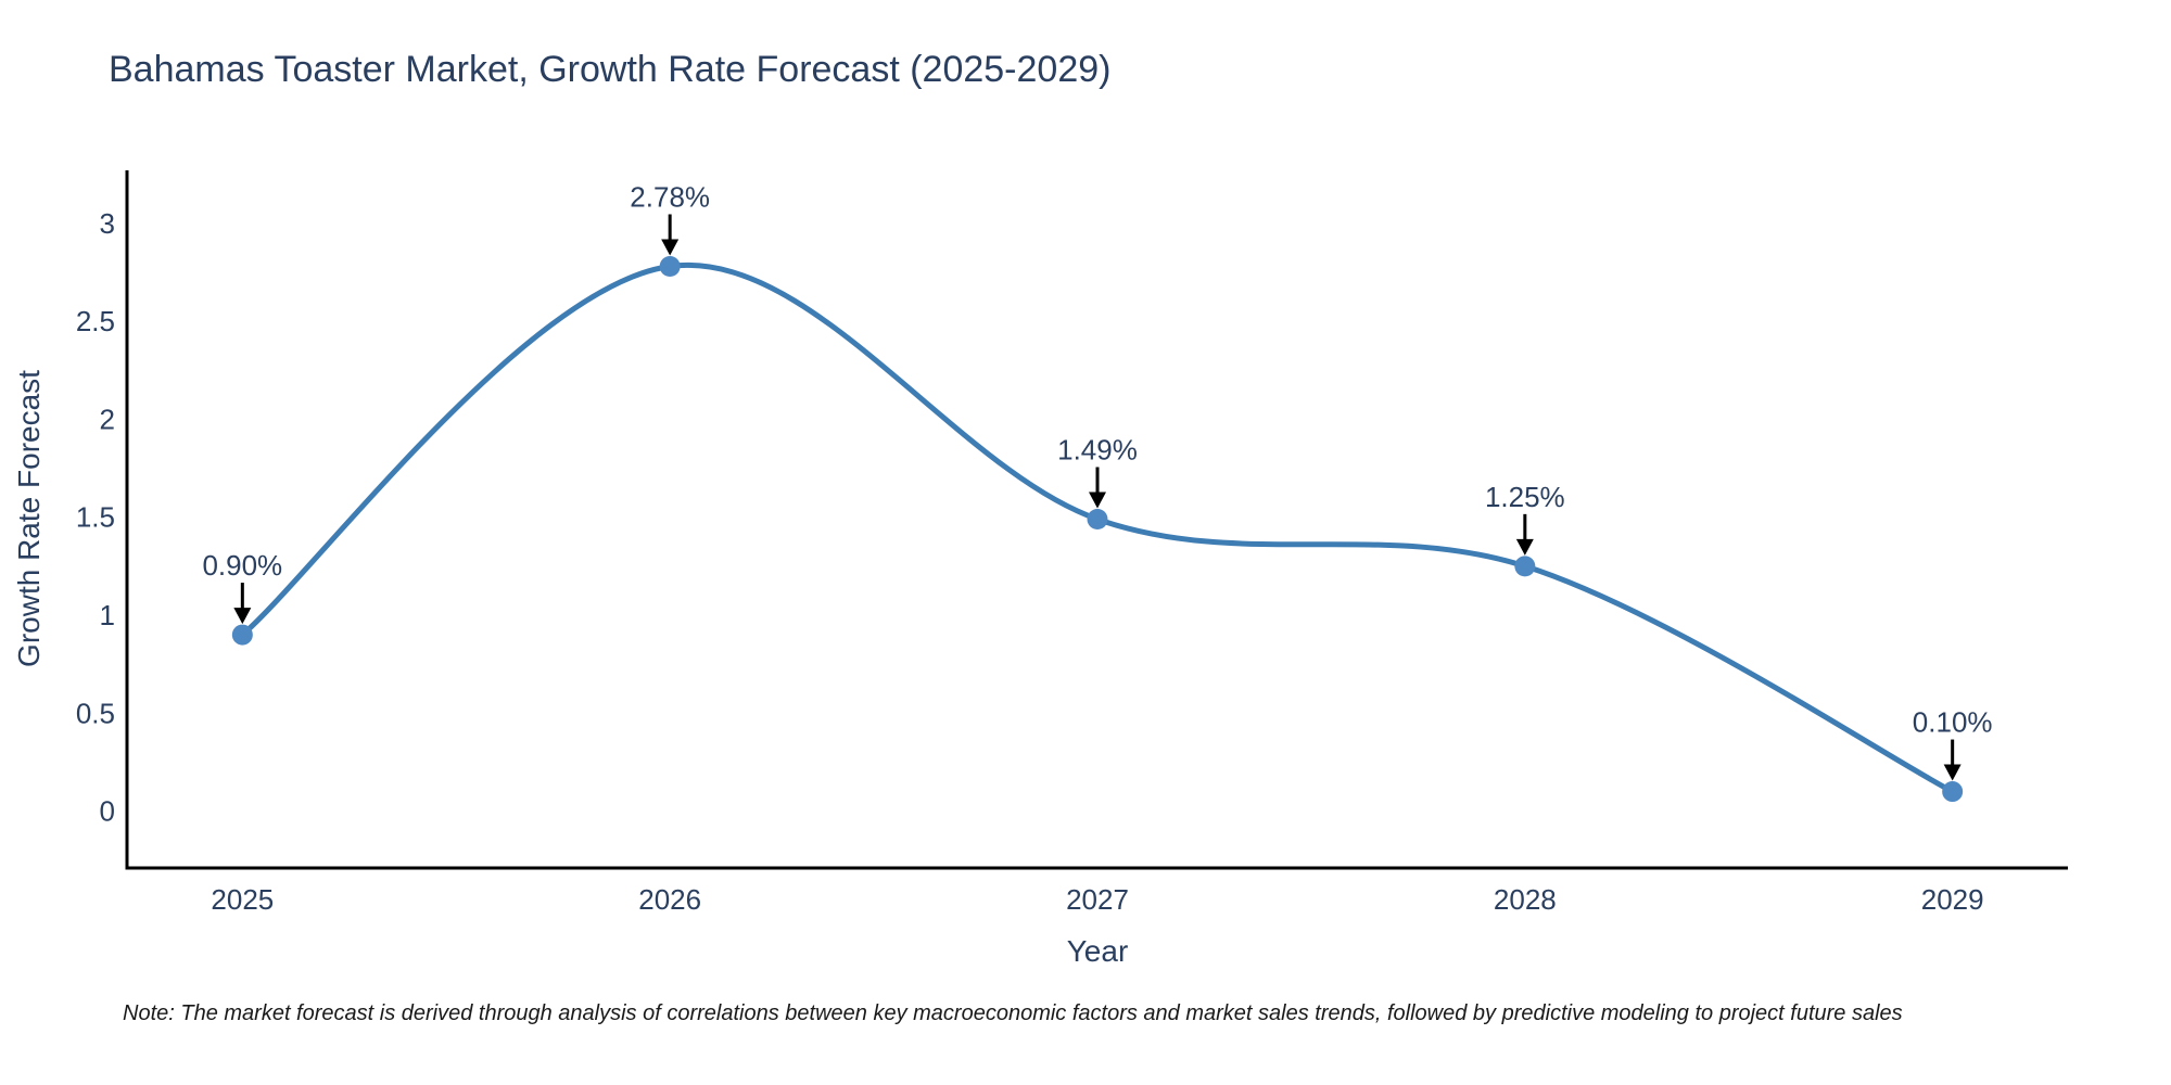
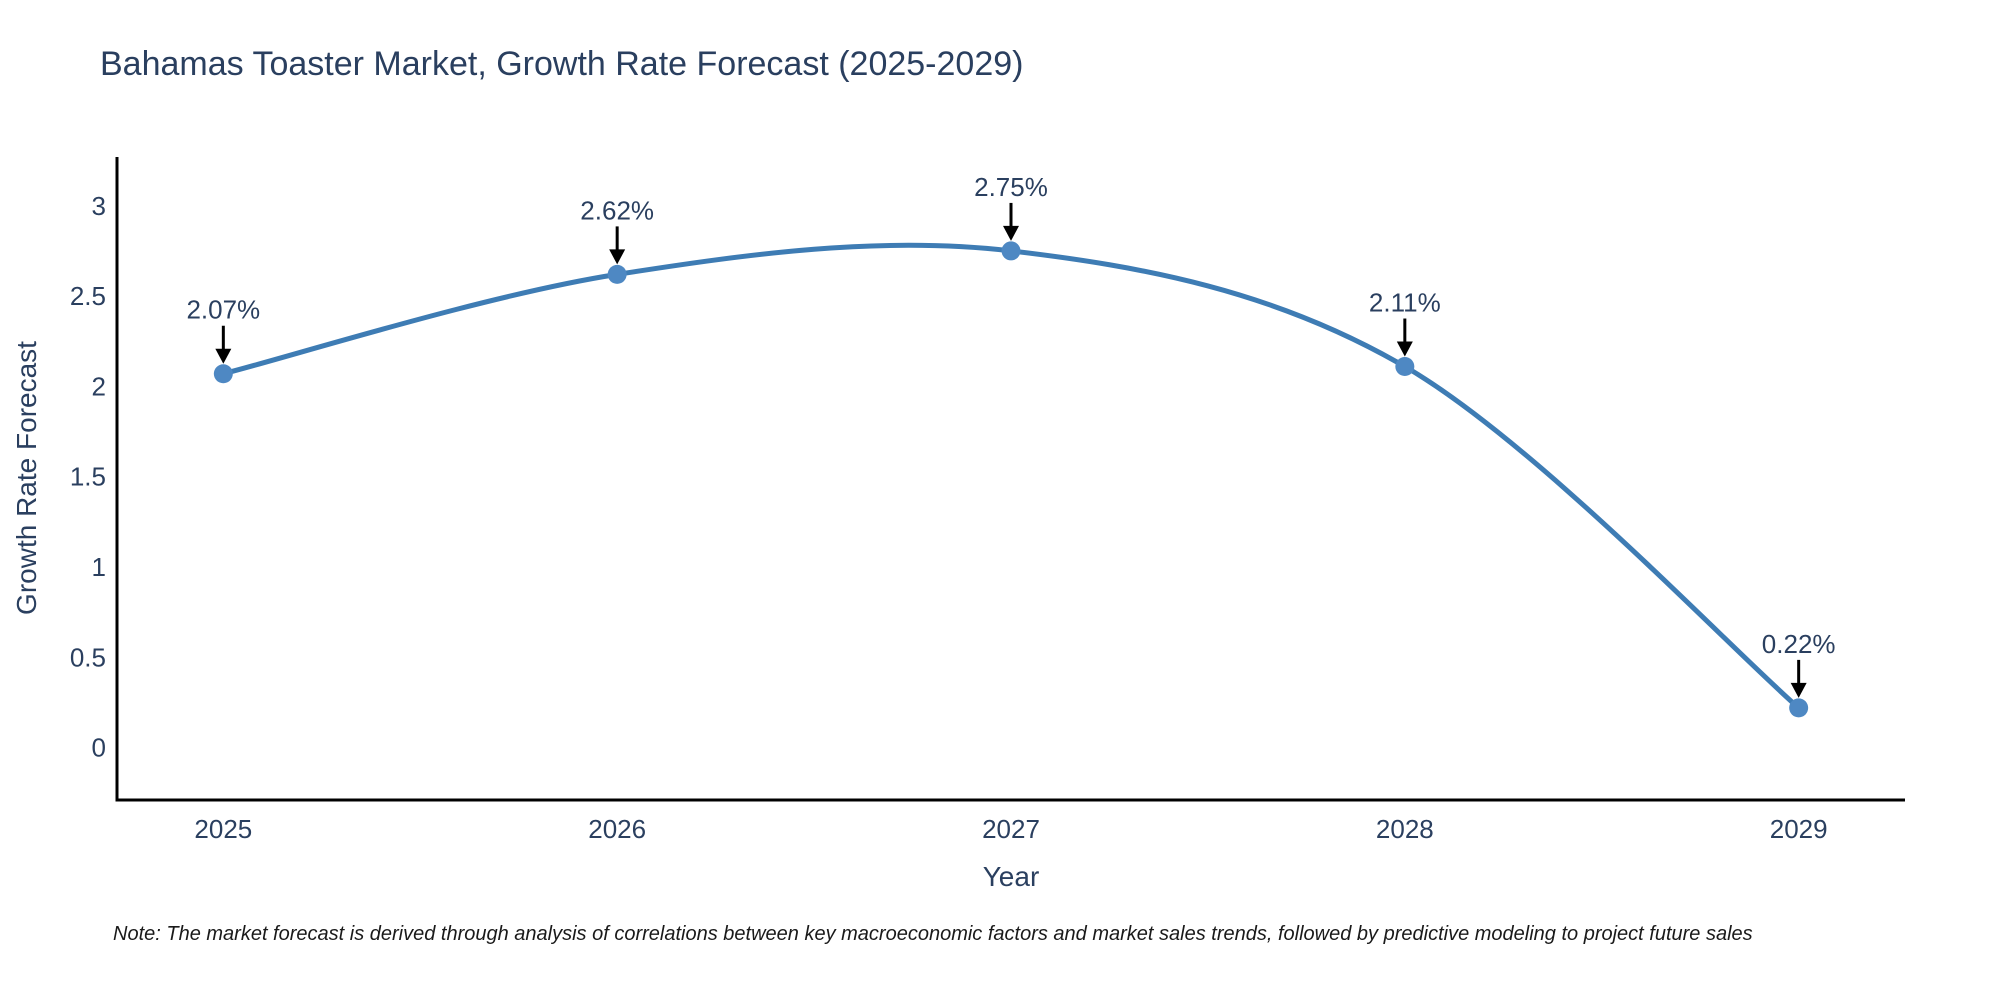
2025: 0.90% -> 2.07%
2026: 2.78% -> 2.62%
2027: 1.49% -> 2.75%
2028: 1.25% -> 2.11%
2029: 0.10% -> 0.22%
